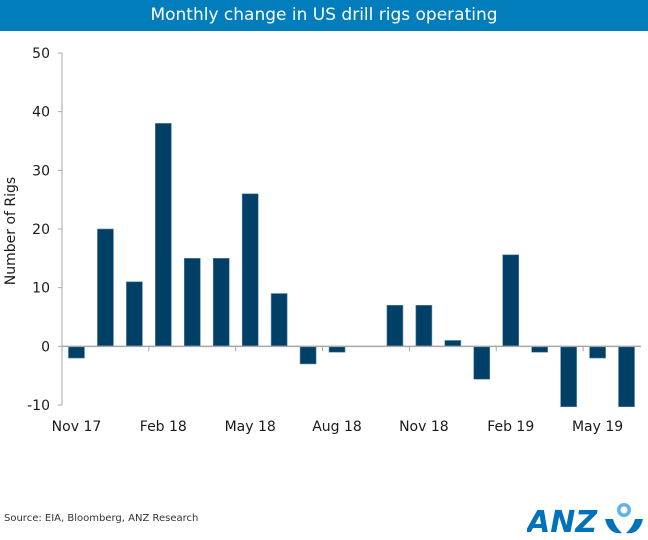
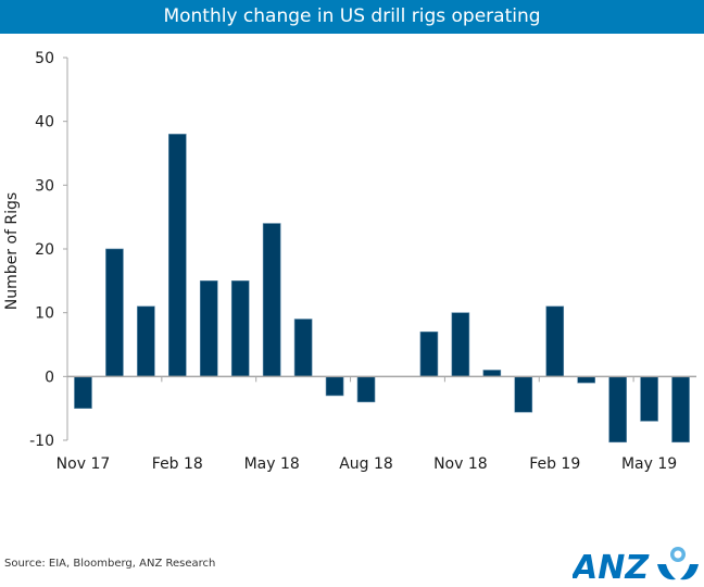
Nov 17: -2 -> -5
May 18: 26 -> 24
Aug 18: -1 -> -4
Nov 18: 7 -> 10
Feb 19: 16 -> 11
May 19: -2 -> -7
